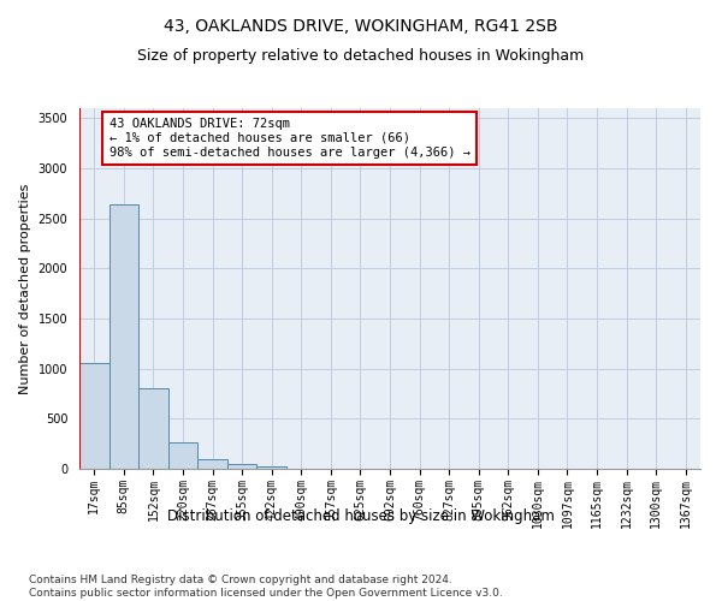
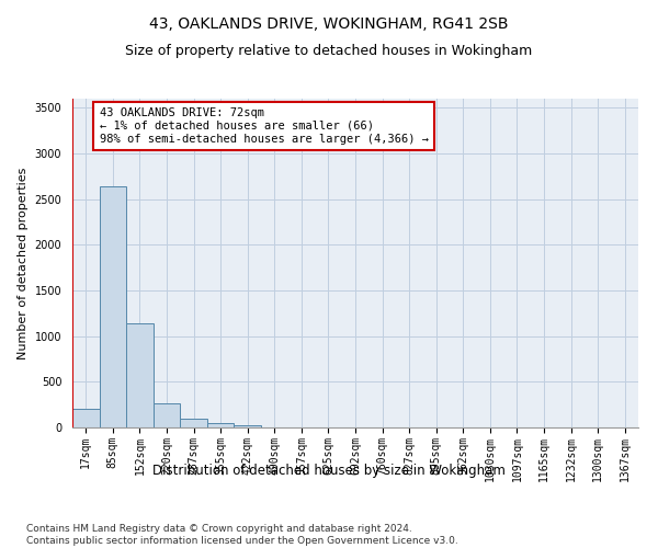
17sqm: 1060 -> 200
152sqm: 800 -> 1140
